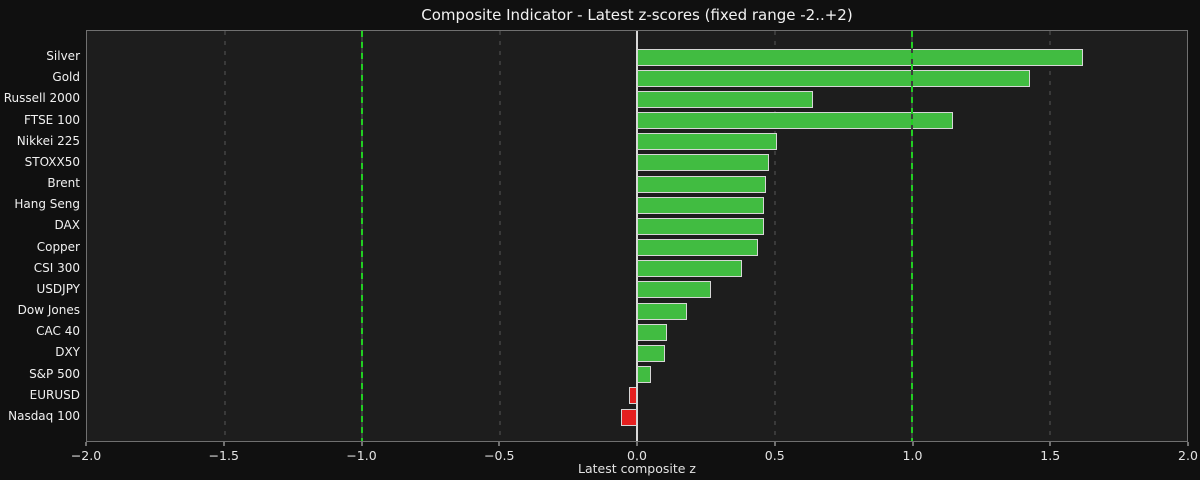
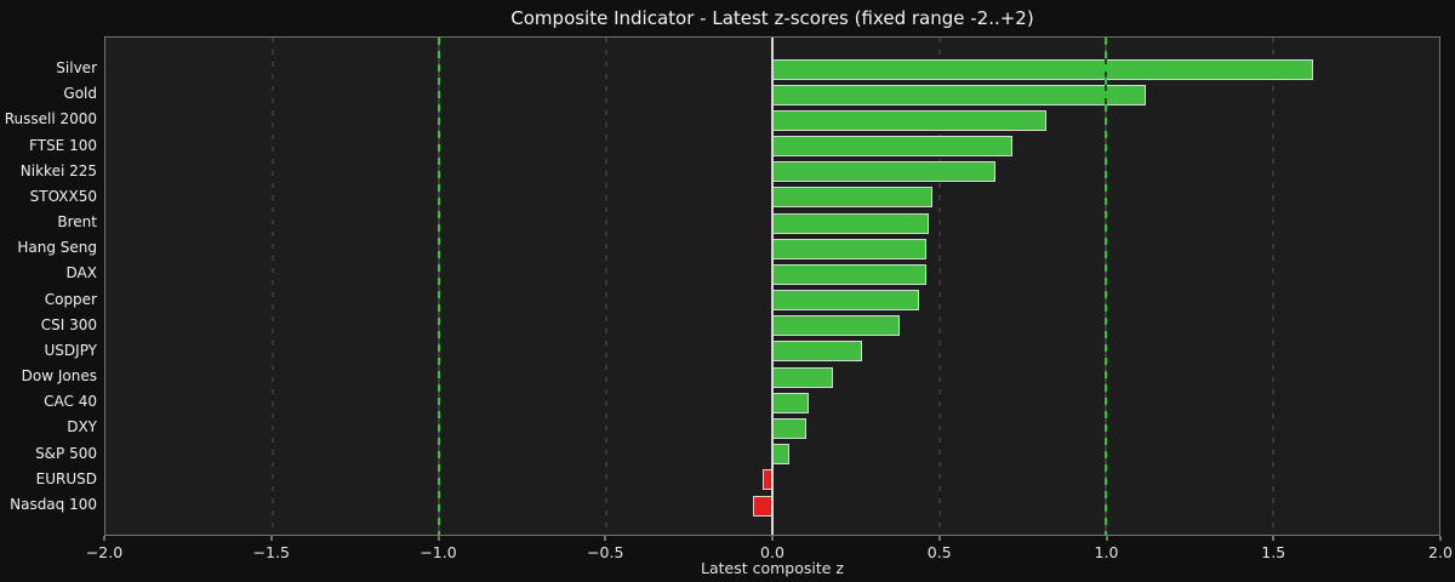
Gold: 1.43 -> 1.12
Russell 2000: 0.64 -> 0.82
FTSE 100: 1.15 -> 0.72
Nikkei 225: 0.51 -> 0.67
